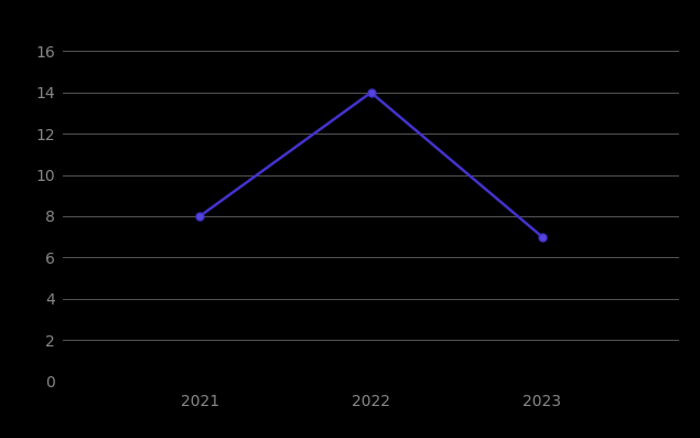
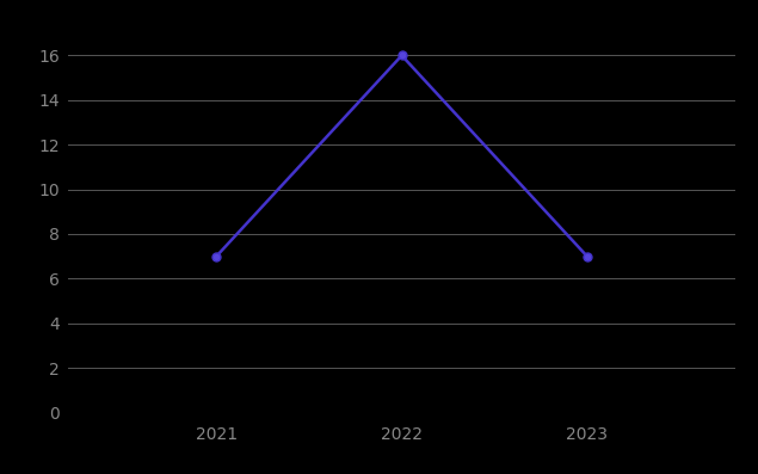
2021: 8 -> 7
2022: 14 -> 16
